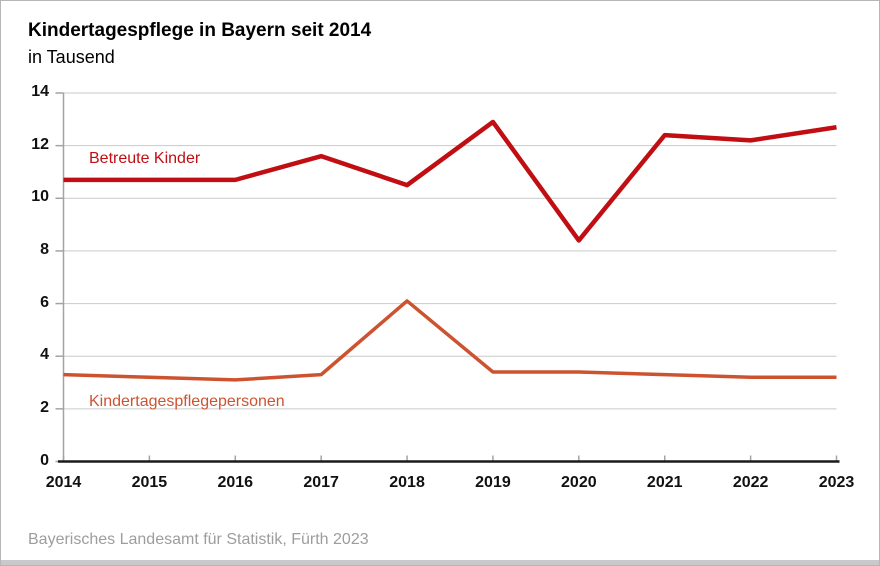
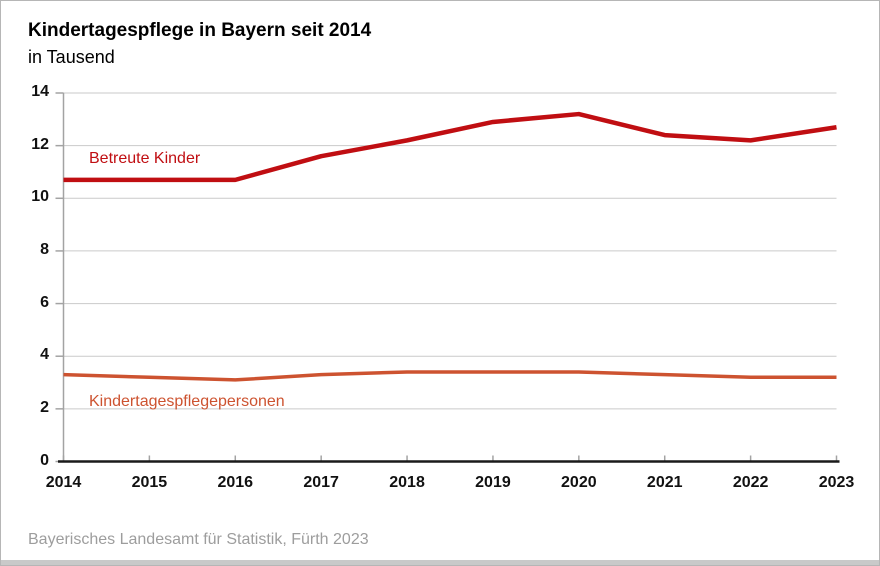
Betreute Kinder/2018: 10.5 -> 12.2
Kindertagespflegepersonen/2018: 6.1 -> 3.4
Betreute Kinder/2020: 8.4 -> 13.2
